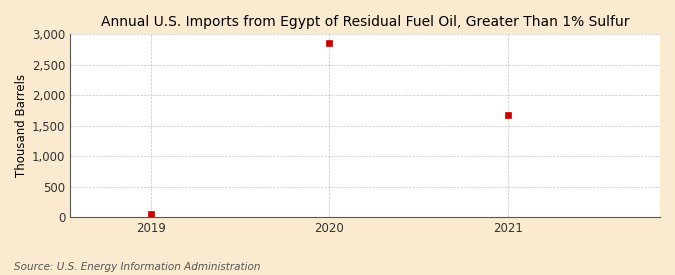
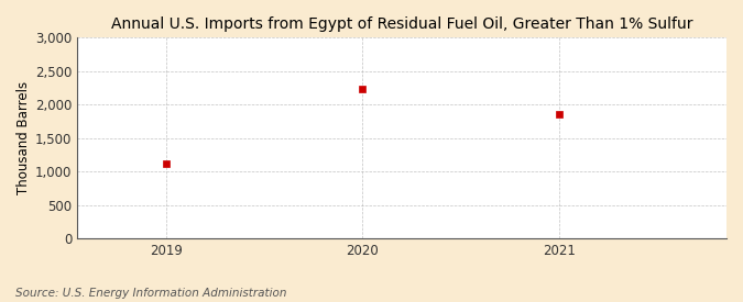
2019: 50 -> 1,120
2020: 2,850 -> 2,240
2021: 1,680 -> 1,860
